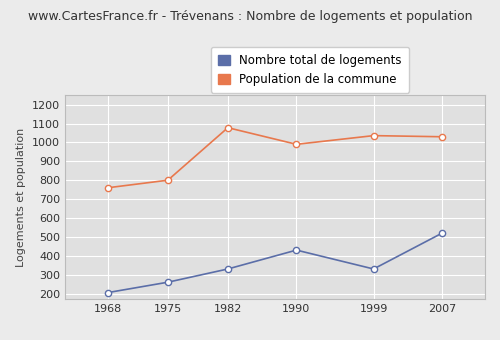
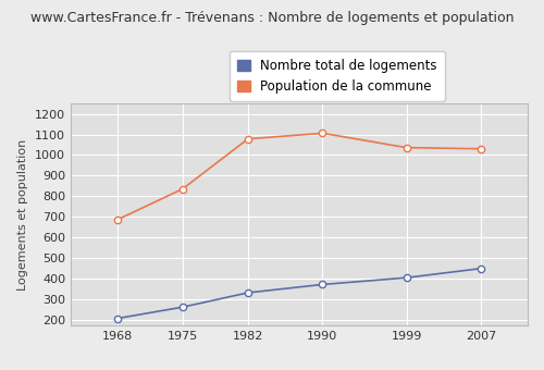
Population de la commune/1968: 760 -> 680
Population de la commune/1975: 800 -> 840
Nombre total de logements/1990: 430 -> 370
Population de la commune/1990: 990 -> 1110
Nombre total de logements/1999: 330 -> 400
Nombre total de logements/2007: 520 -> 450
